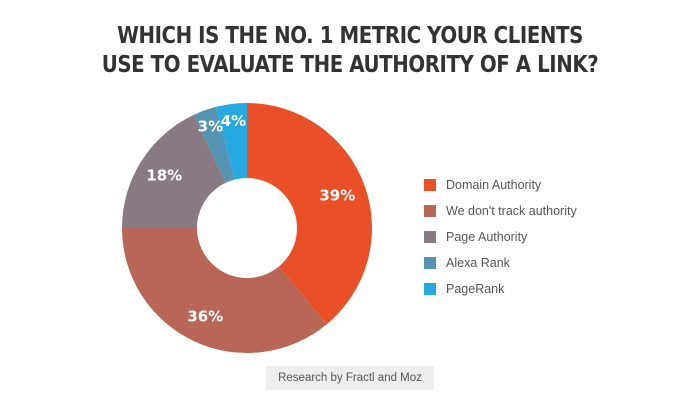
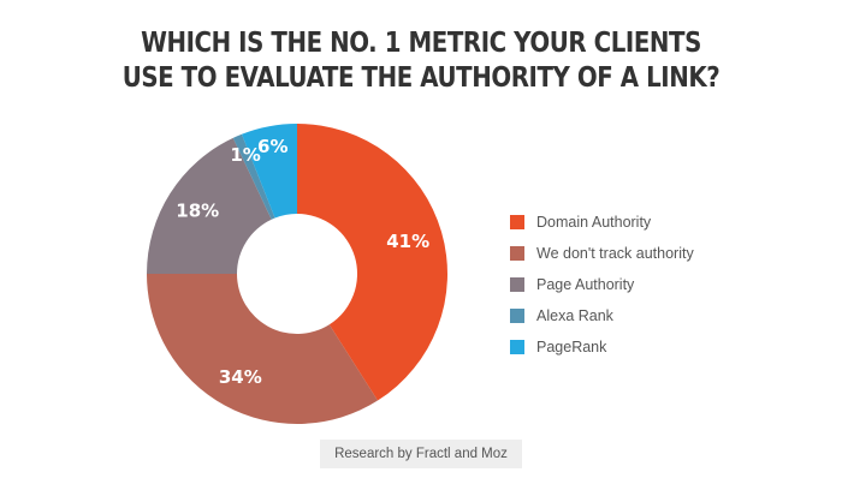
Domain Authority: 39% -> 41%
We don't track authority: 36% -> 34%
Alexa Rank: 3% -> 1%
PageRank: 4% -> 6%
